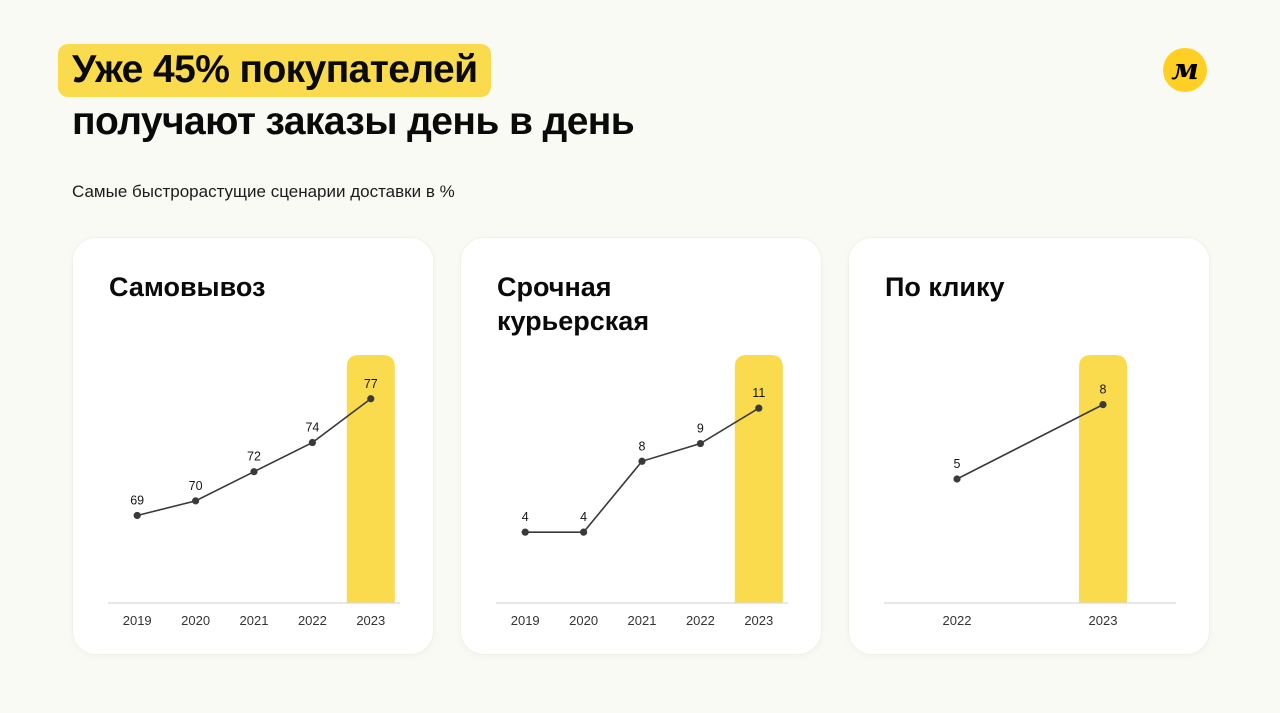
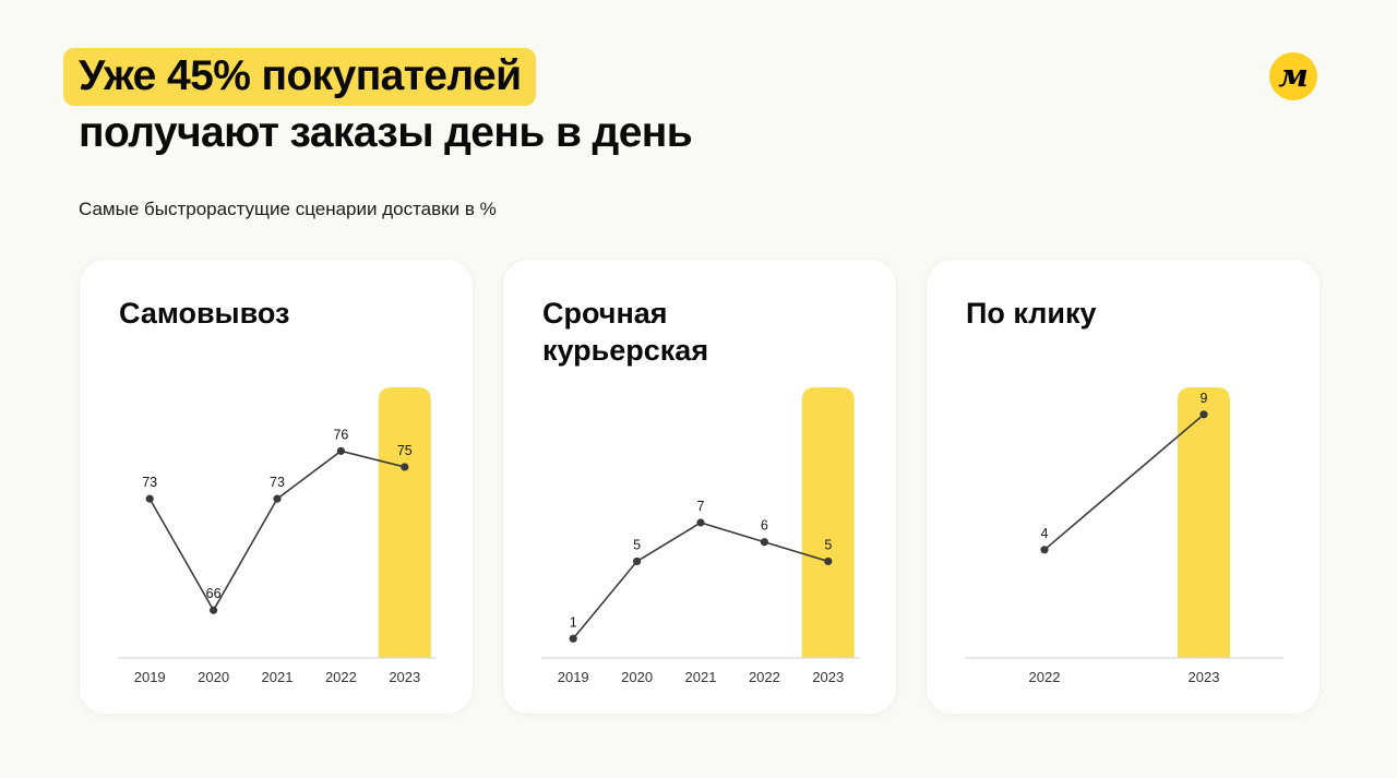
Самовывоз/2019: 69 -> 73
Самовывоз/2020: 70 -> 66
Самовывоз/2021: 72 -> 73
Самовывоз/2022: 74 -> 76
Самовывоз/2023: 77 -> 75
Срочная курьерская/2019: 4 -> 1
Срочная курьерская/2020: 4 -> 5
Срочная курьерская/2021: 8 -> 7
Срочная курьерская/2022: 9 -> 6
Срочная курьерская/2023: 11 -> 5
По клику/2022: 5 -> 4
По клику/2023: 8 -> 9
